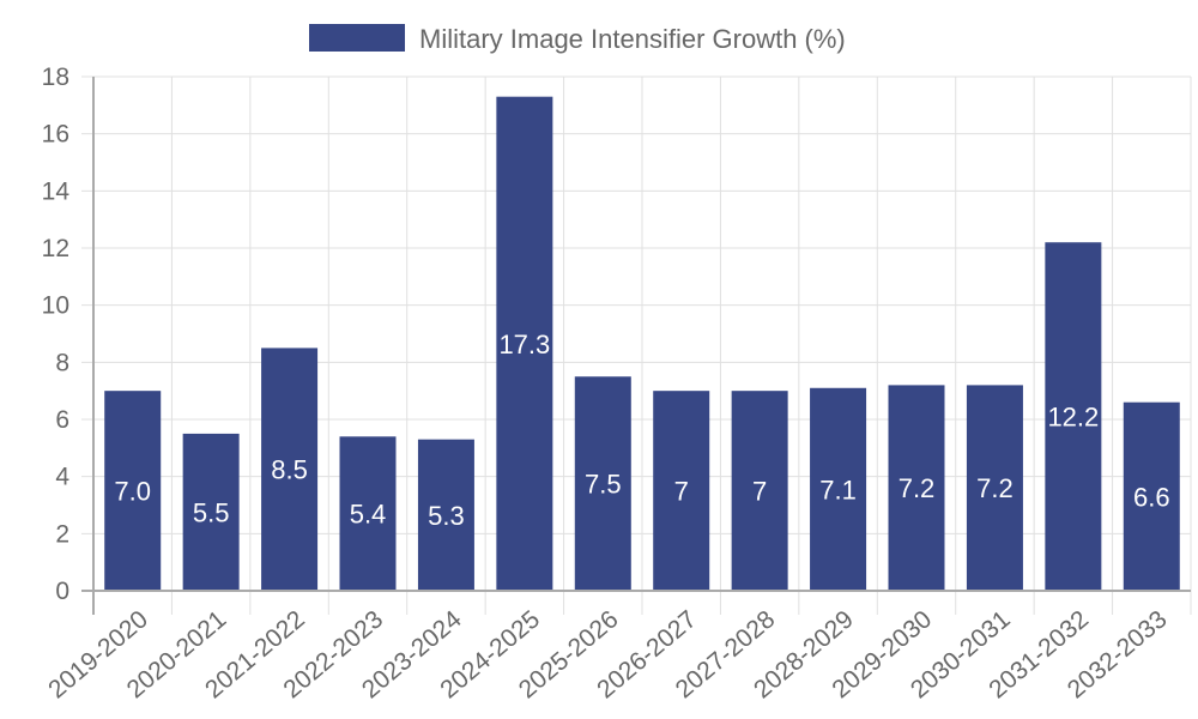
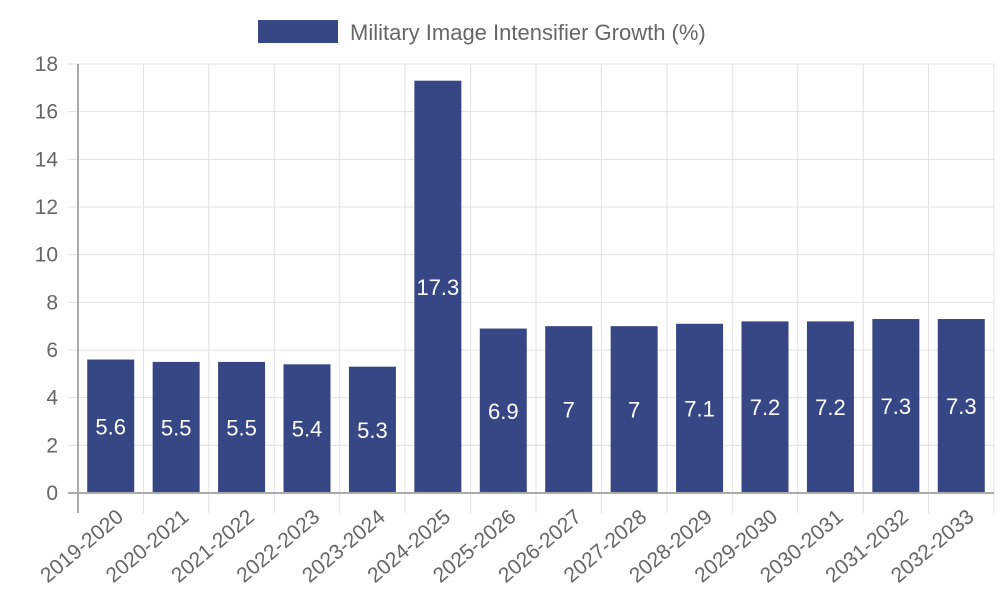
2019-2020: 7.0 -> 5.6
2021-2022: 8.5 -> 5.5
2025-2026: 7.5 -> 6.9
2031-2032: 12.2 -> 7.3
2032-2033: 6.6 -> 7.3
